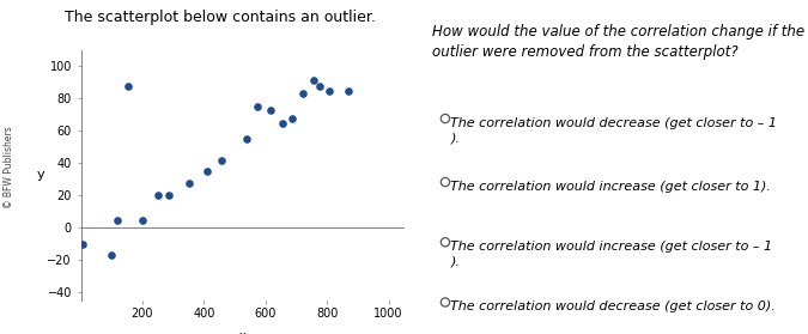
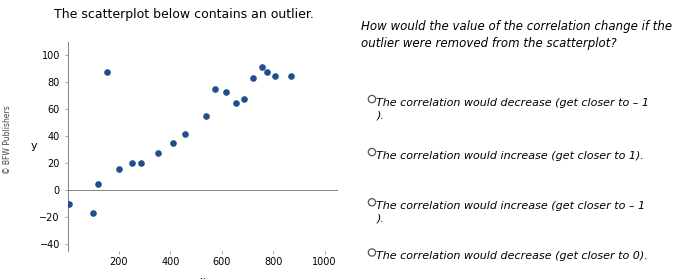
200: 5 -> 16
